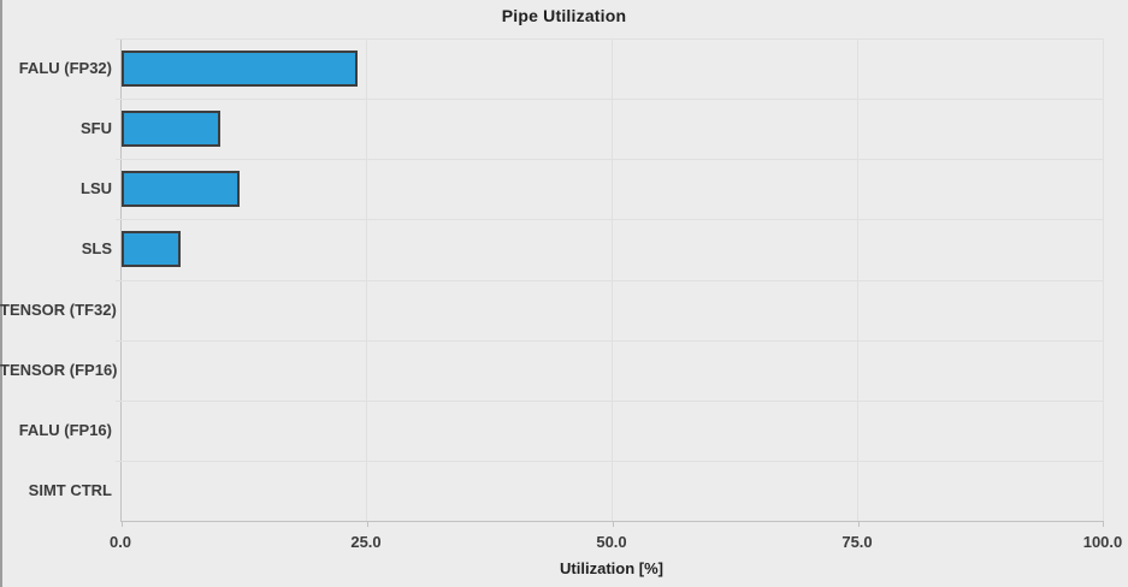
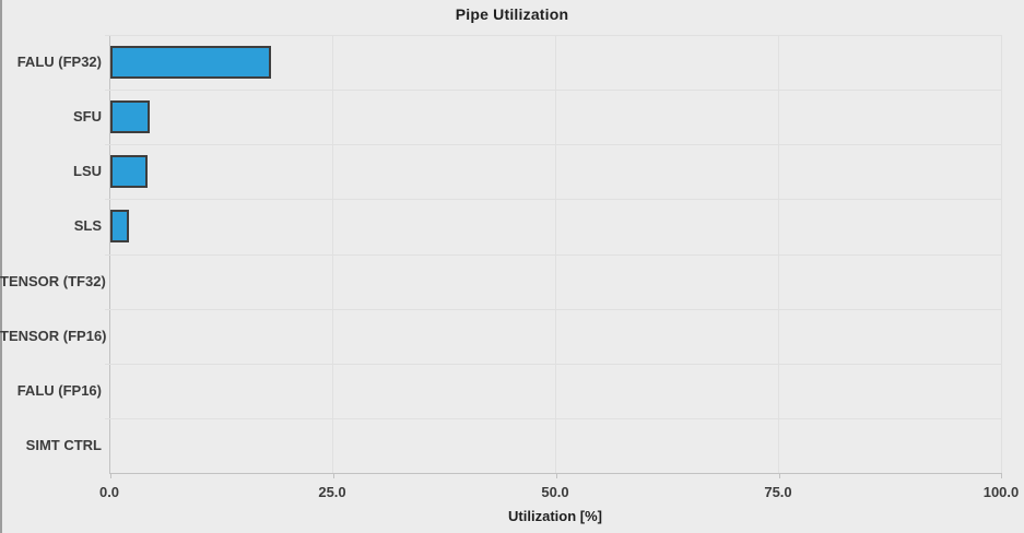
FALU (FP32): 24 -> 18
SFU: 10 -> 4
LSU: 12 -> 4
SLS: 6 -> 2
